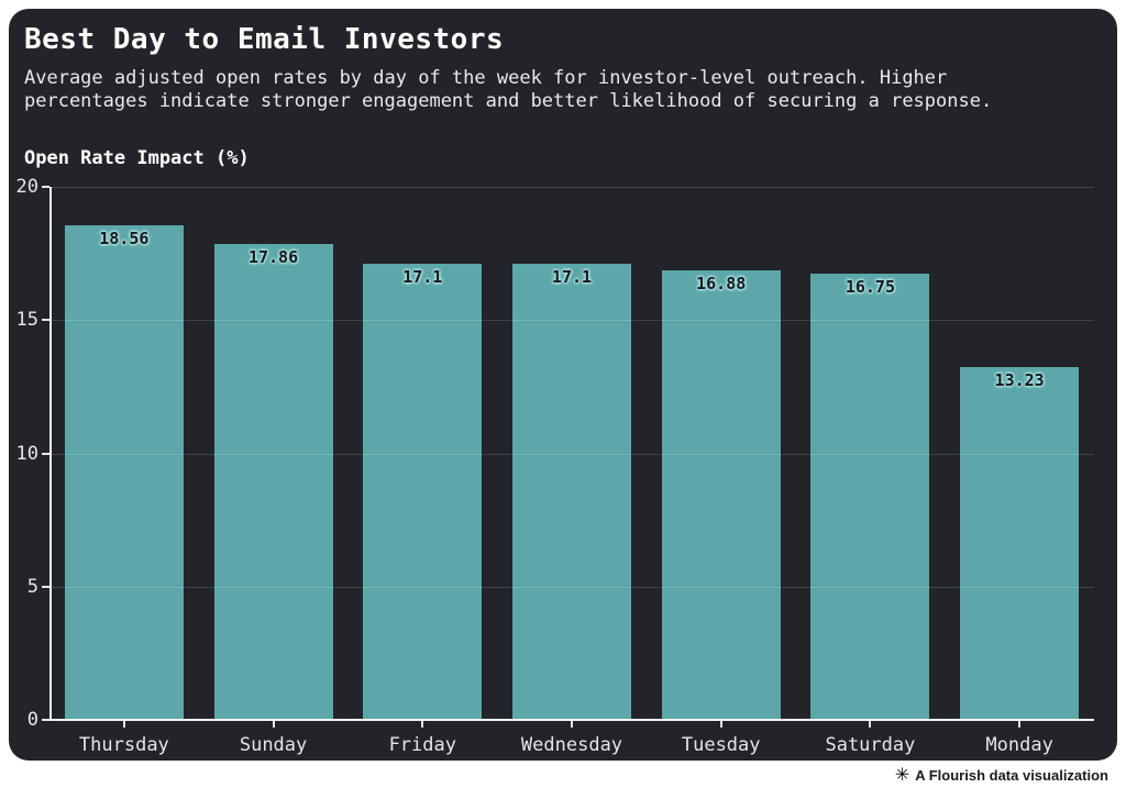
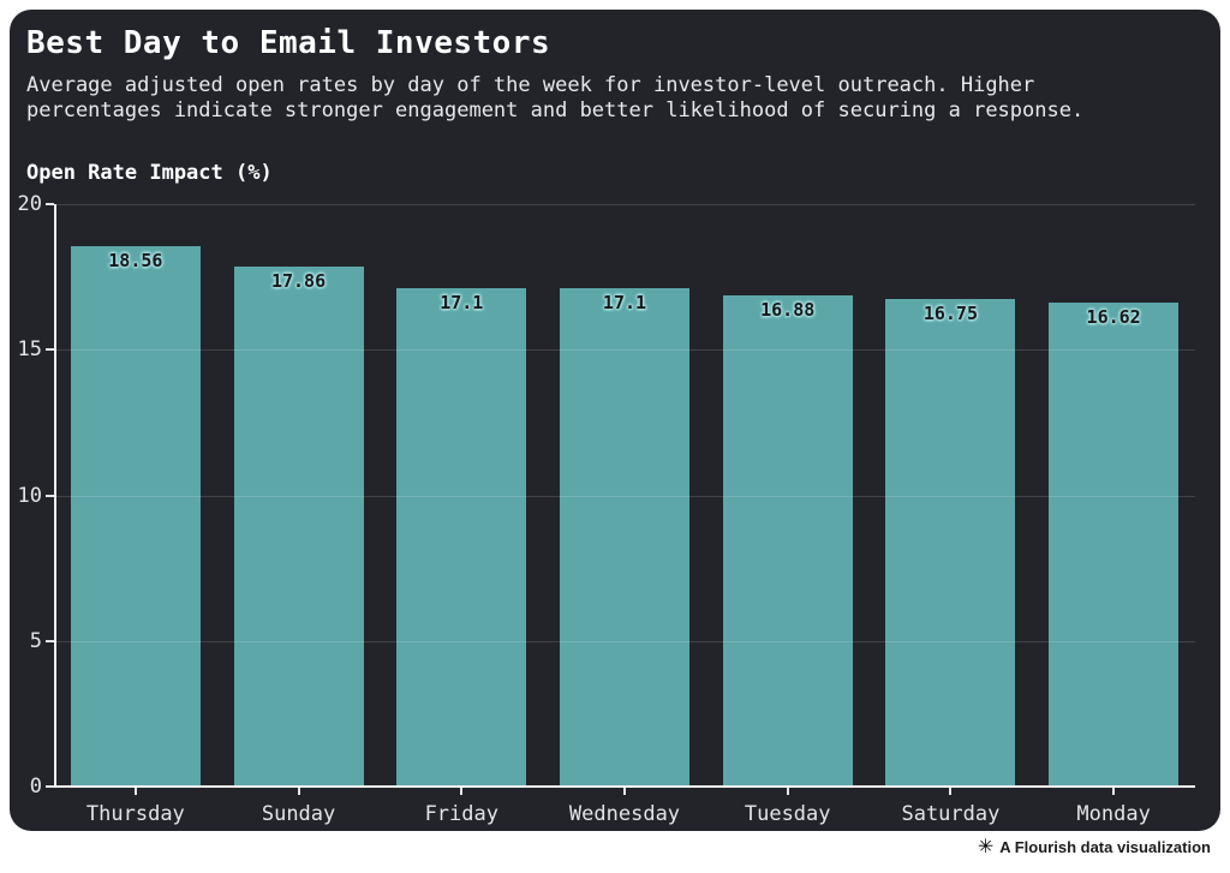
Monday: 13.23 -> 16.62
